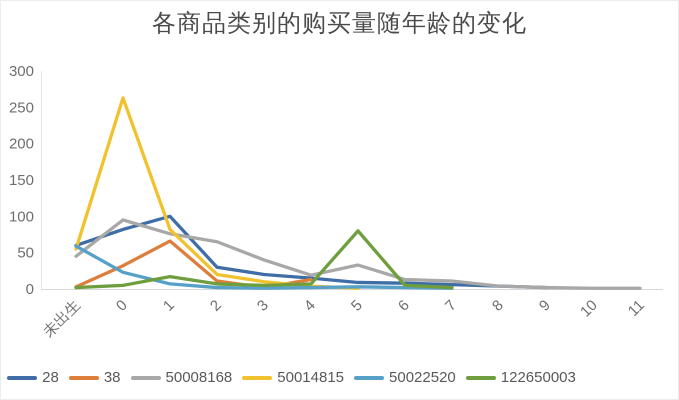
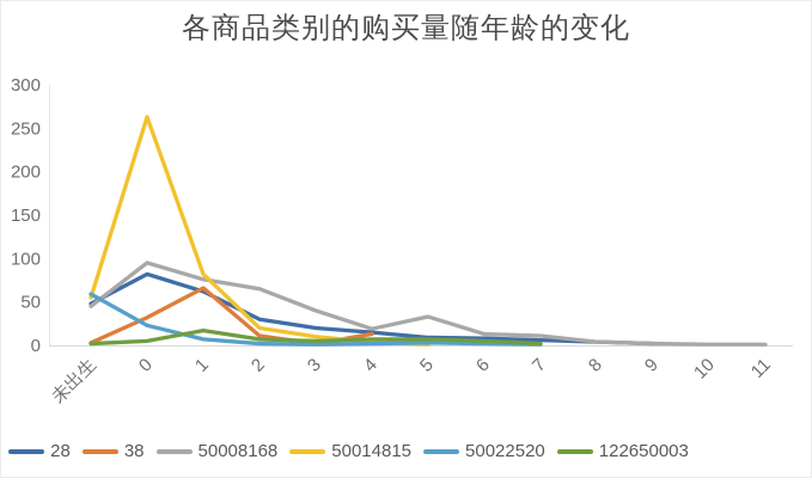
28/未出生: 60 -> 50
28/1: 100 -> 60
122650003/5: 80 -> 10
